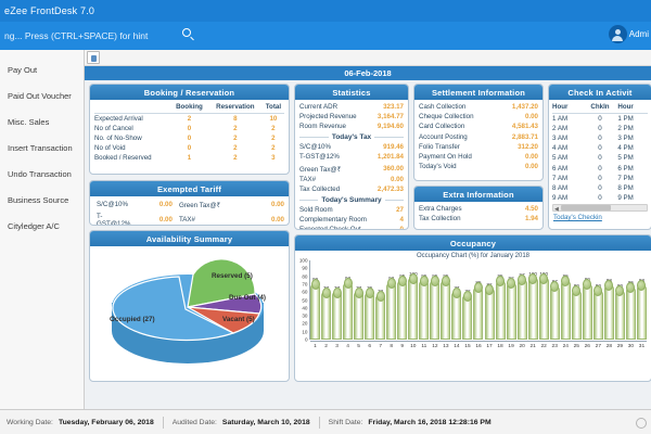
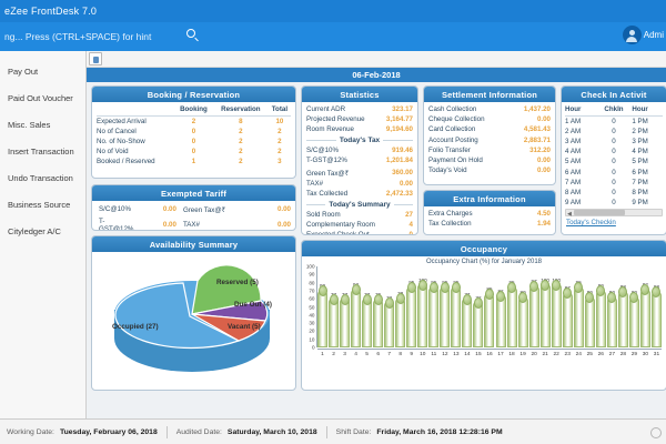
Occupancy/8: 92 -> 78
Occupancy/19: 92 -> 80
Occupancy/30: 85 -> 92
